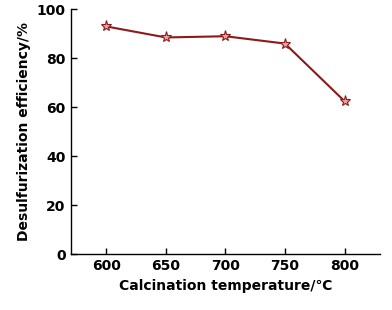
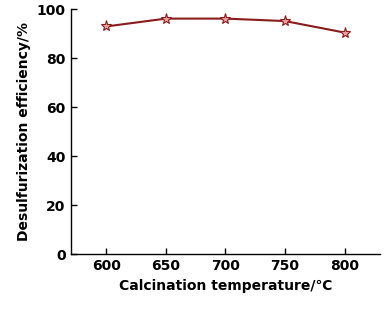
650: 88.5 -> 96.2
700: 89.0 -> 96.2
750: 86.0 -> 95.2
800: 62.5 -> 90.5
